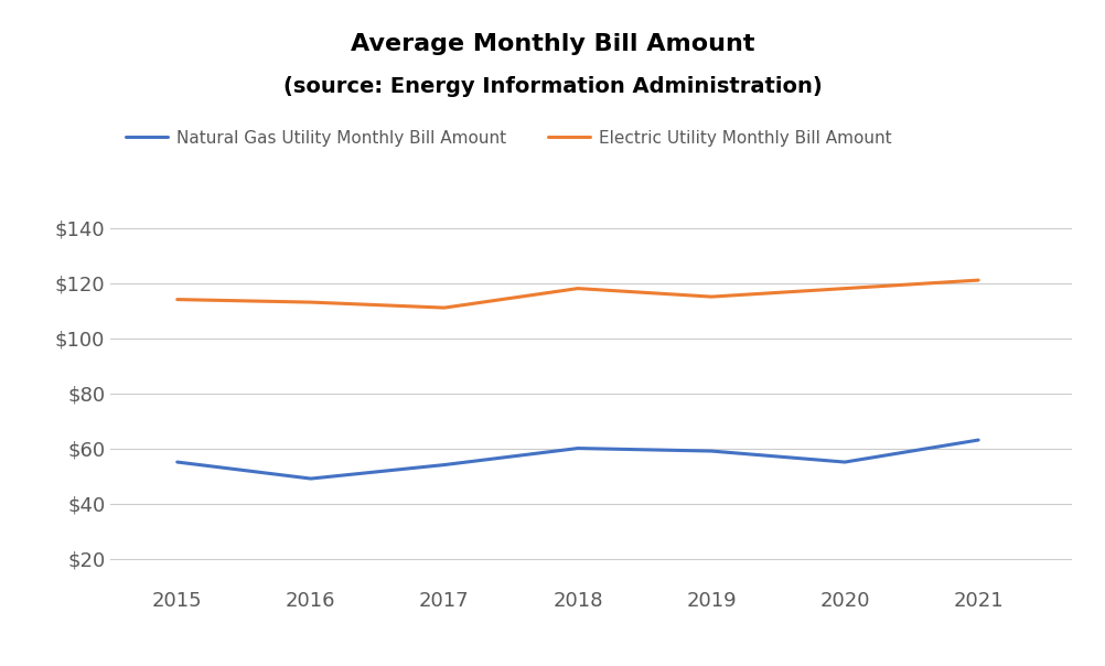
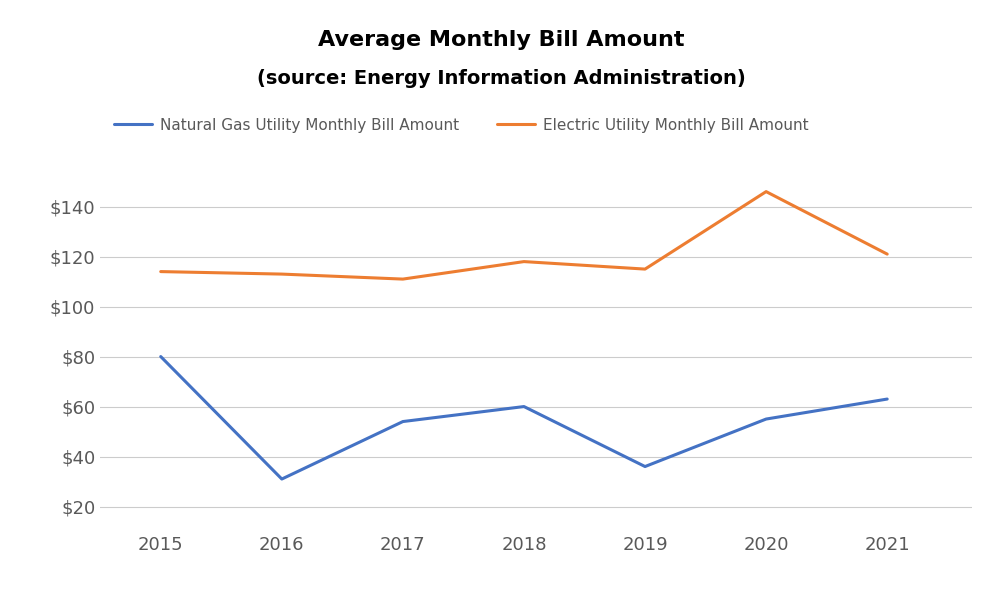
Natural Gas Utility Monthly Bill Amount/2015: $55 -> $80
Natural Gas Utility Monthly Bill Amount/2016: $49 -> $31
Natural Gas Utility Monthly Bill Amount/2019: $59 -> $36
Electric Utility Monthly Bill Amount/2020: $118 -> $146
